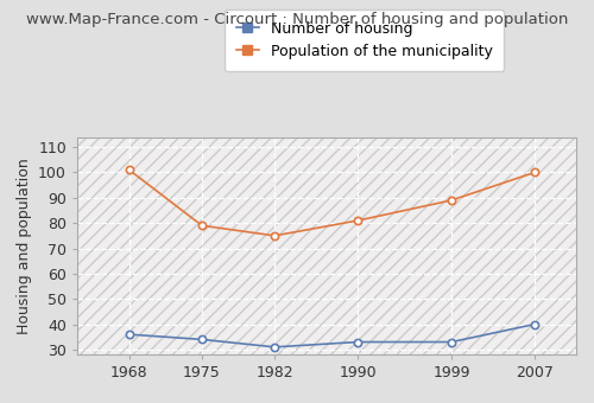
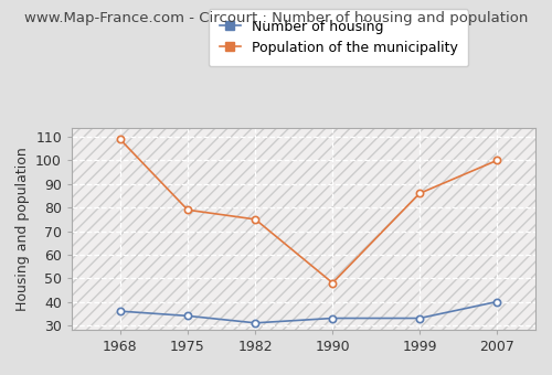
Population of the municipality/1968: 101 -> 109
Population of the municipality/1990: 81 -> 48
Population of the municipality/1999: 89 -> 86
